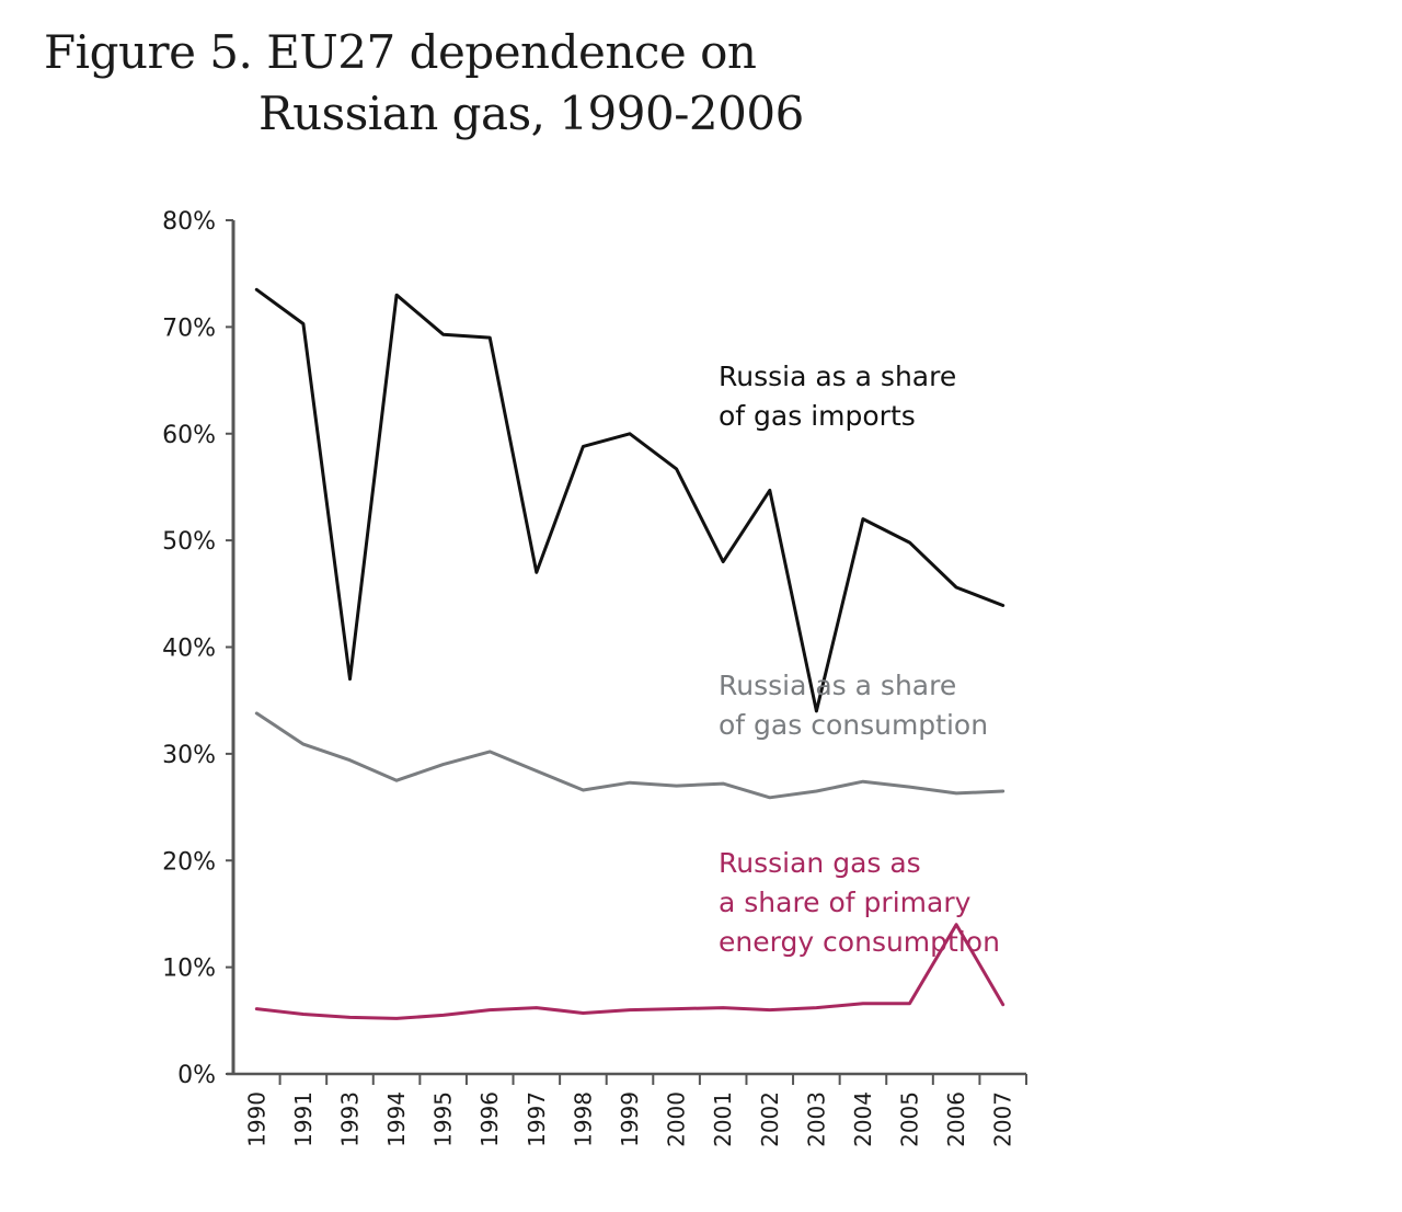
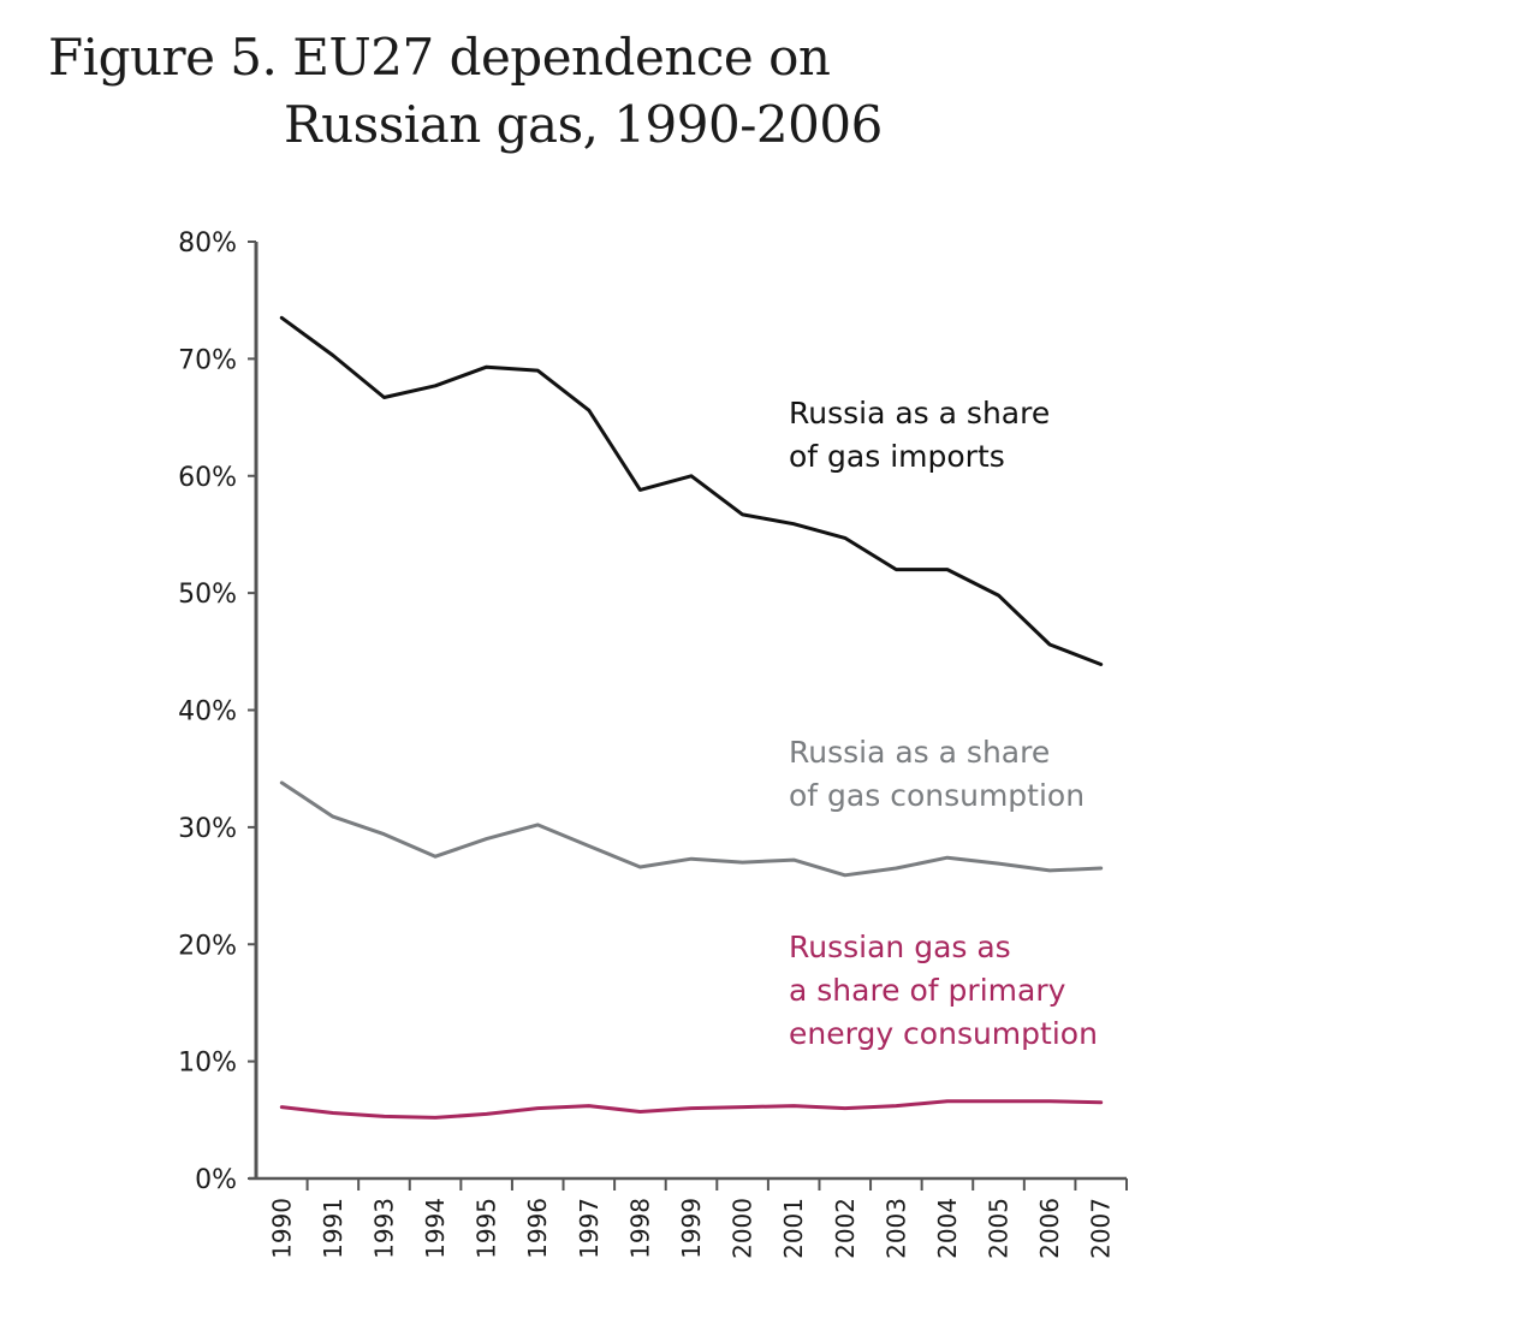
Russia as a share of gas imports/1993: 37% -> 67%
Russia as a share of gas imports/1994: 73% -> 68%
Russia as a share of gas imports/1997: 47% -> 66%
Russia as a share of gas imports/2001: 48% -> 56%
Russia as a share of gas imports/2003: 34% -> 52%
Russian gas as a share of primary energy consumption/2006: 14% -> 7%
